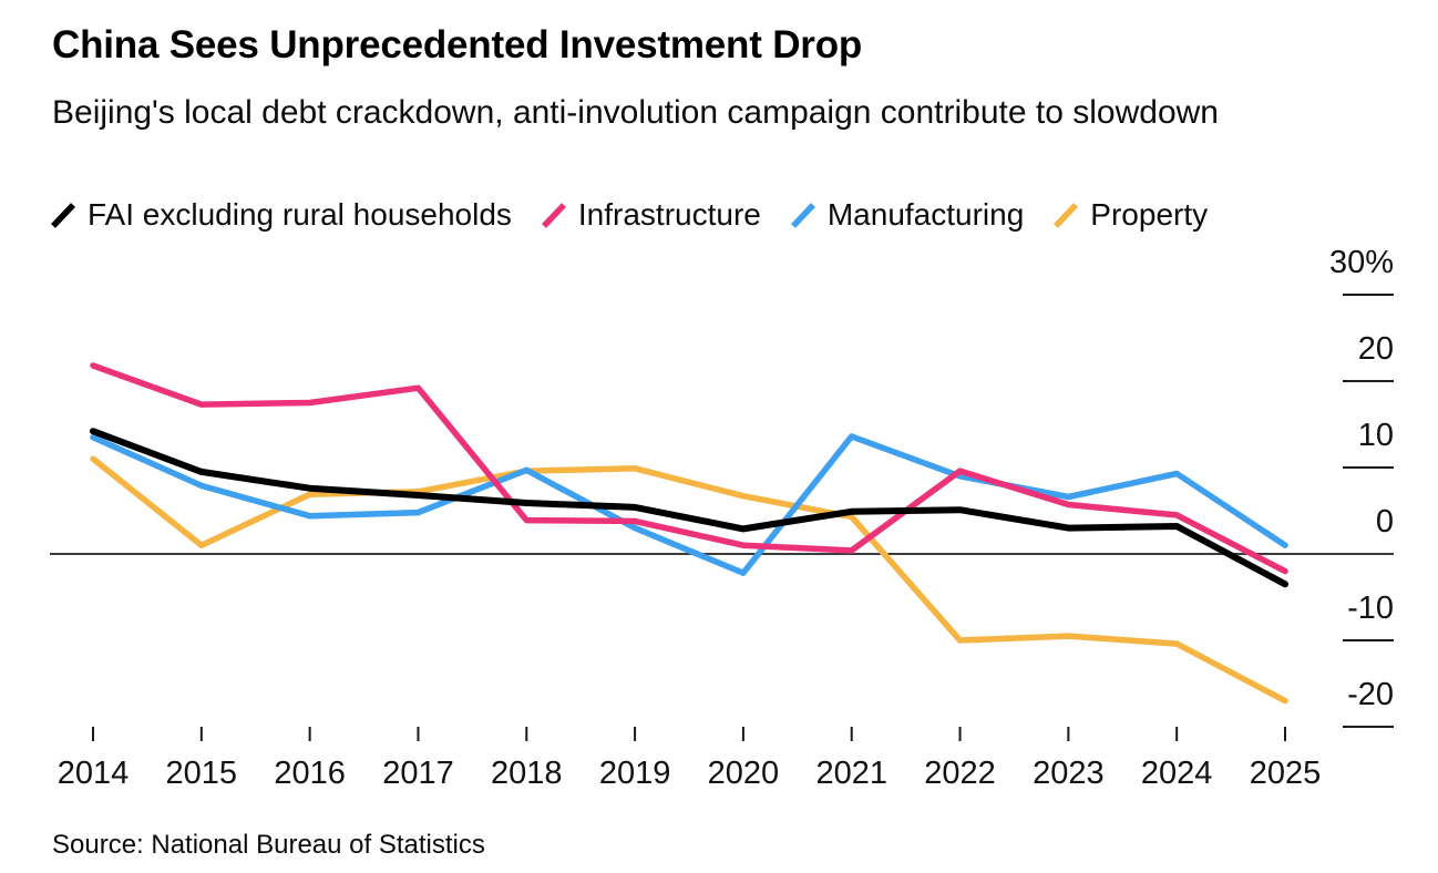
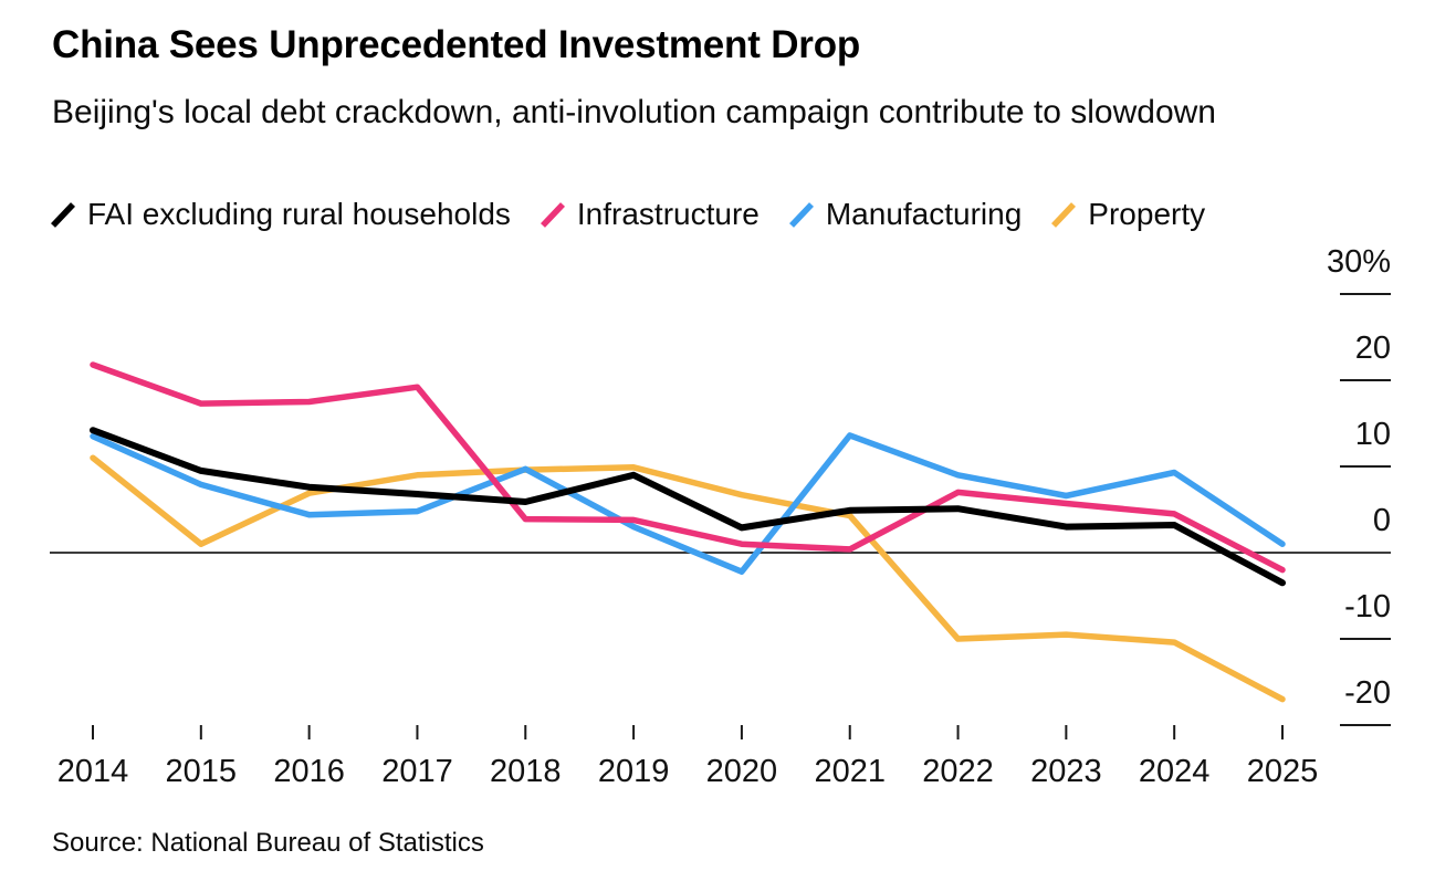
Property/2017: 7% -> 9%
FAI excluding rural households/2019: 5% -> 9%
Infrastructure/2022: 10% -> 7%
